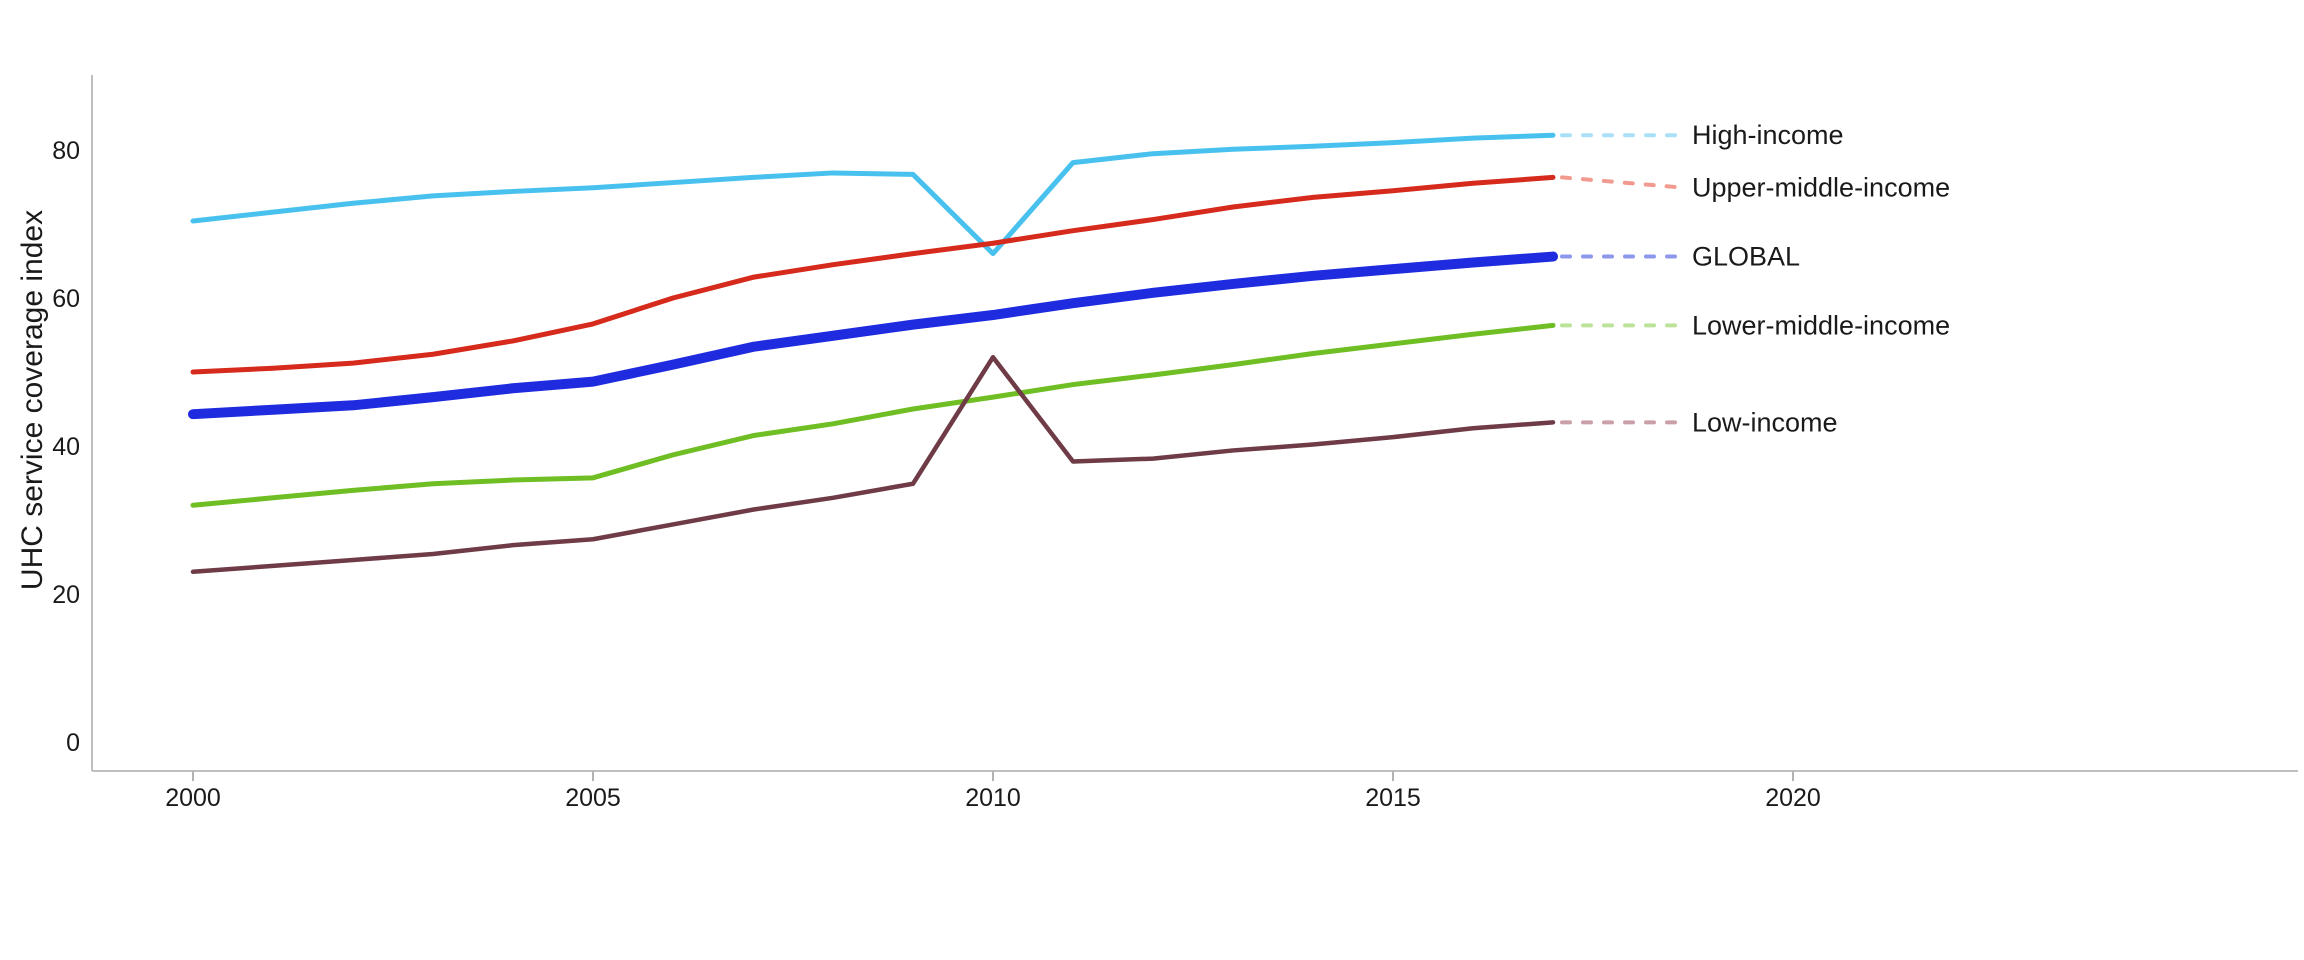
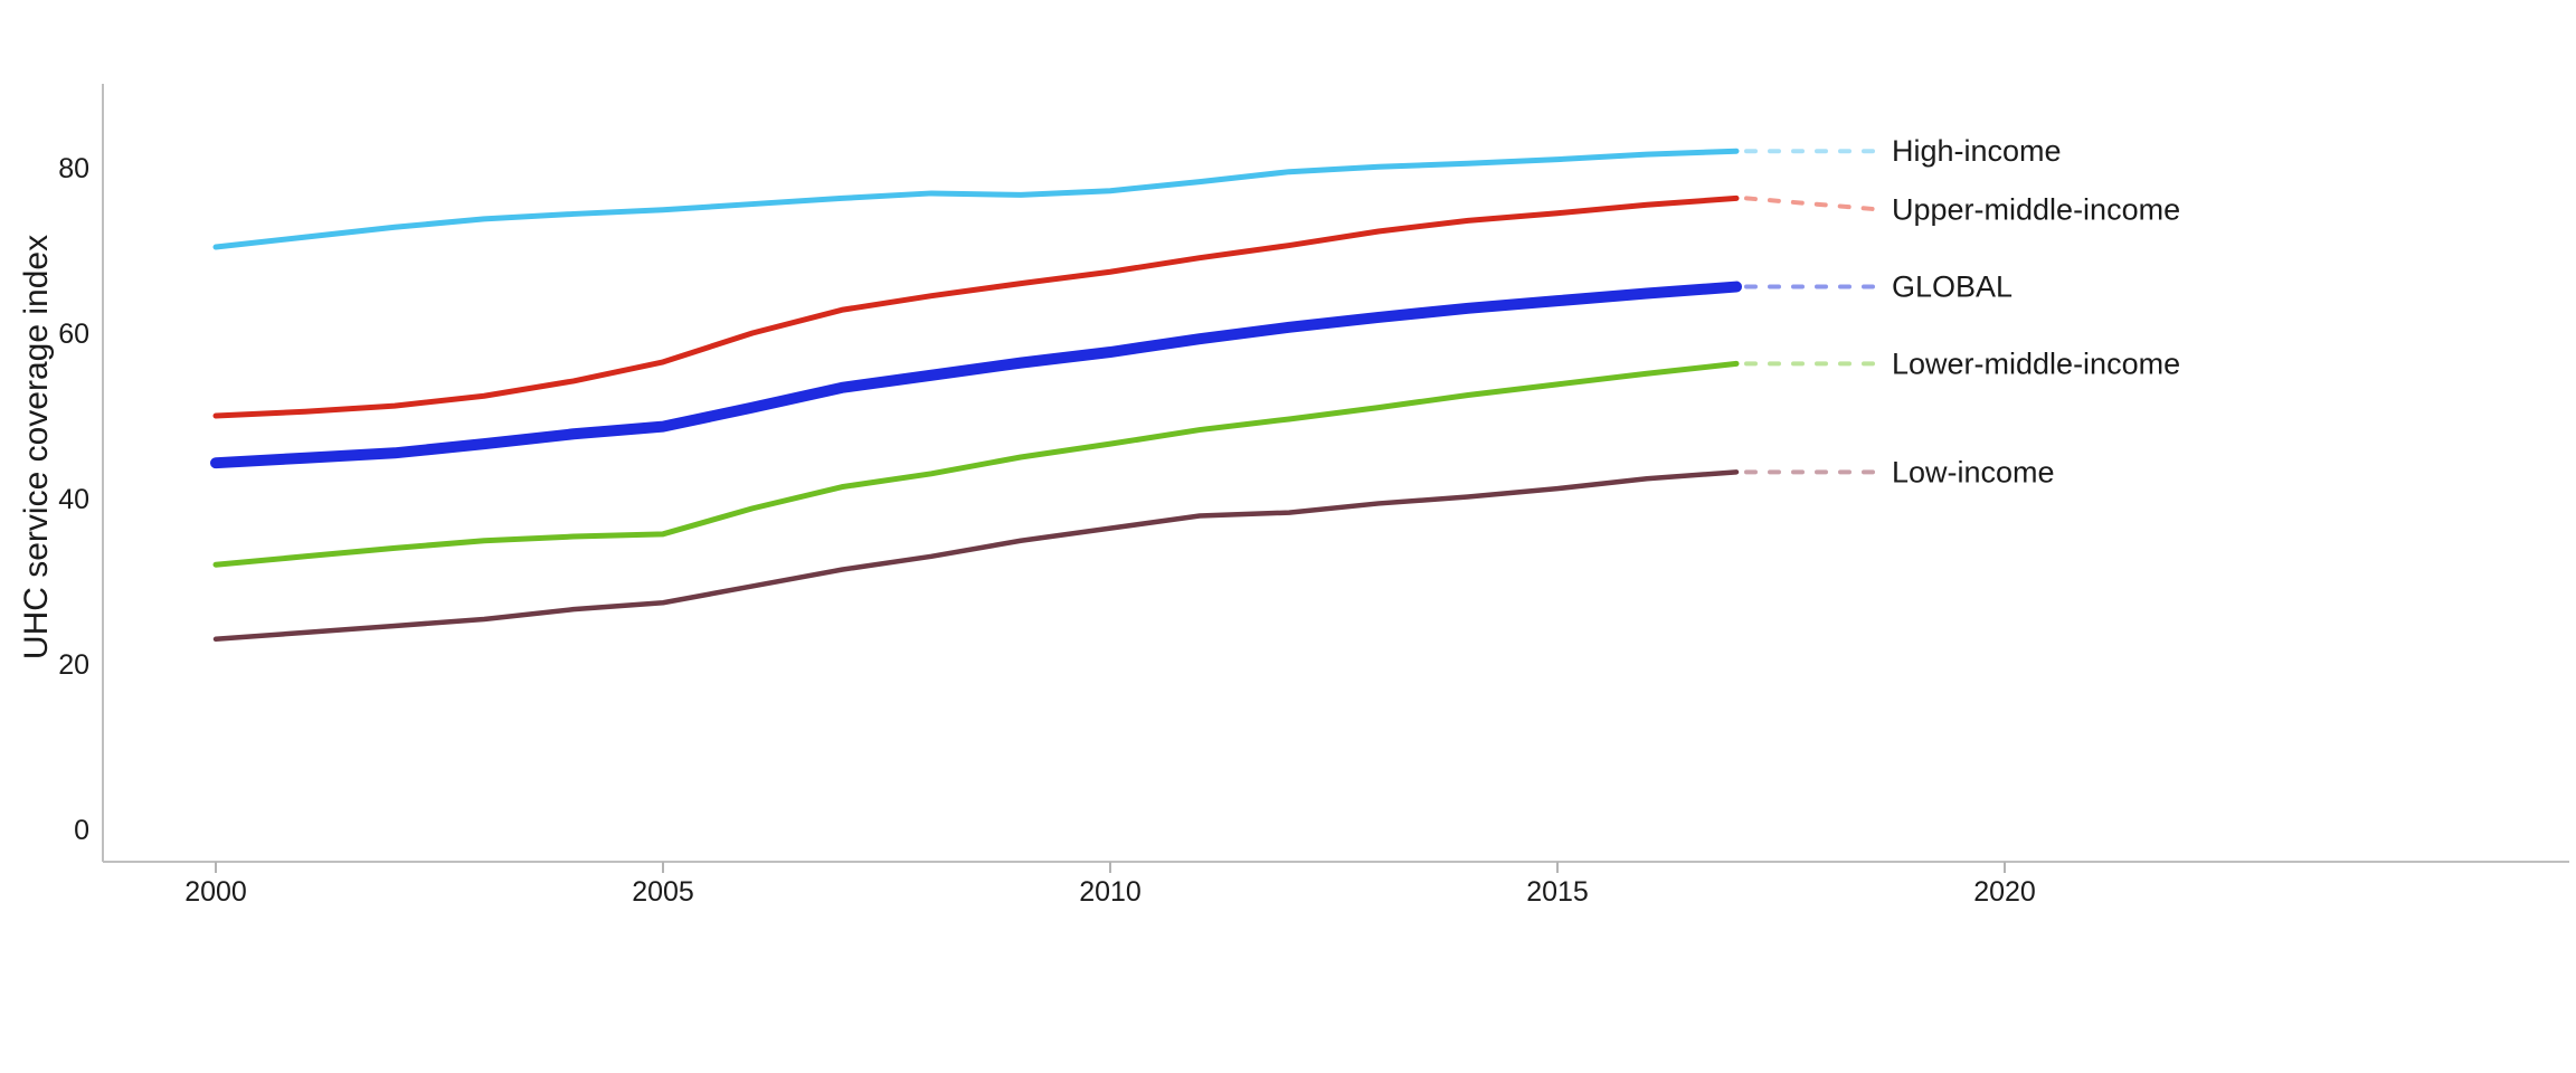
High-income/2010: 66 -> 77
Low-income/2010: 52 -> 36
